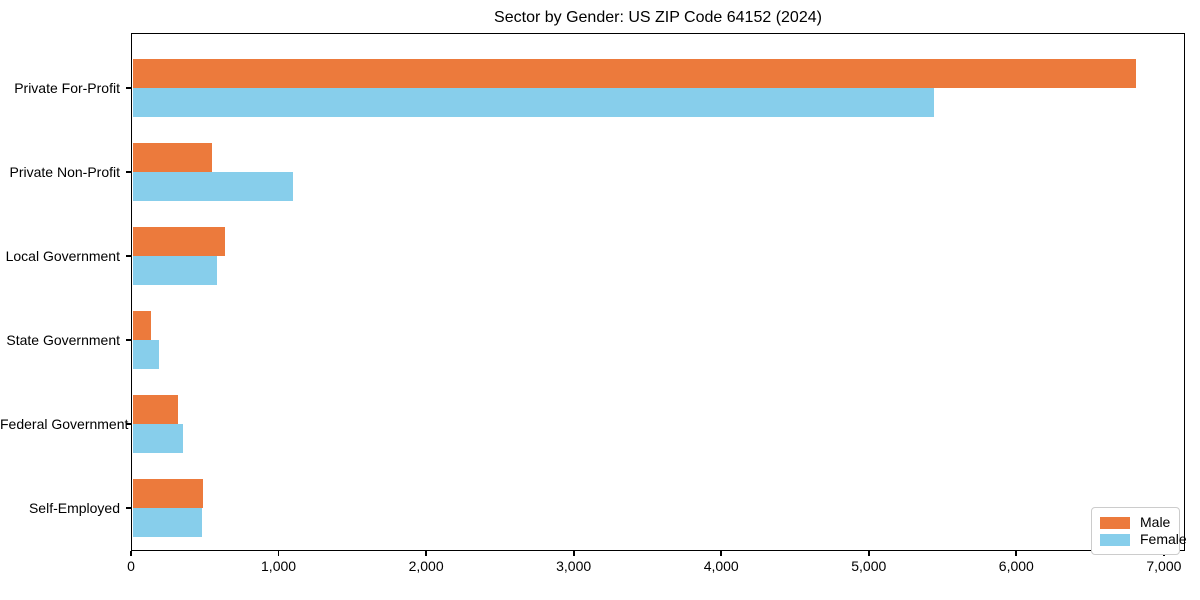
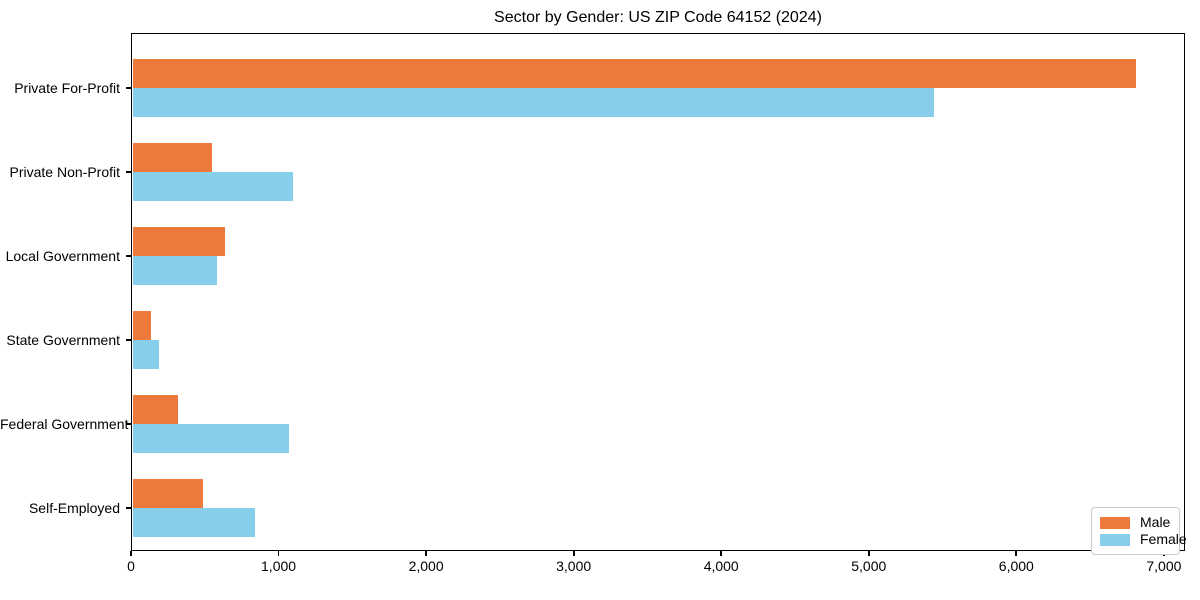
Female/Federal Government: 350 -> 1070
Female/Self-Employed: 480 -> 840
